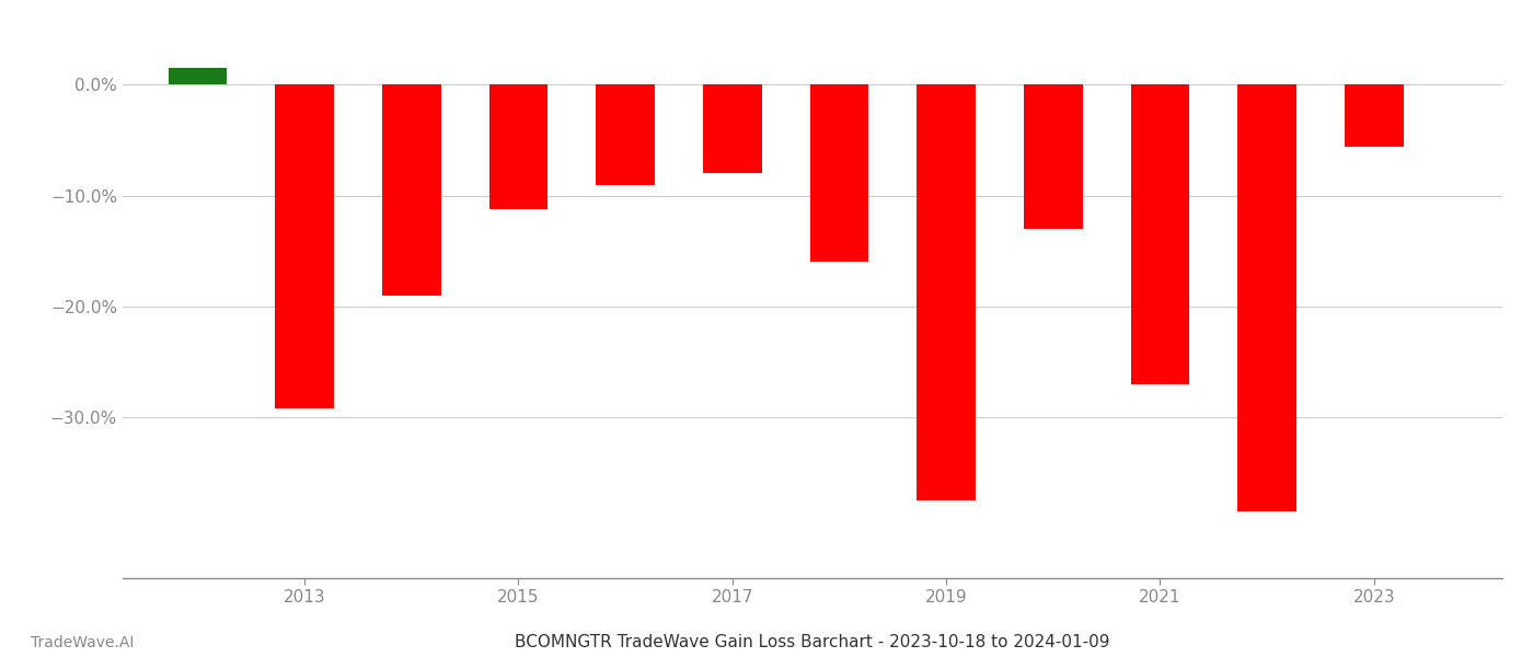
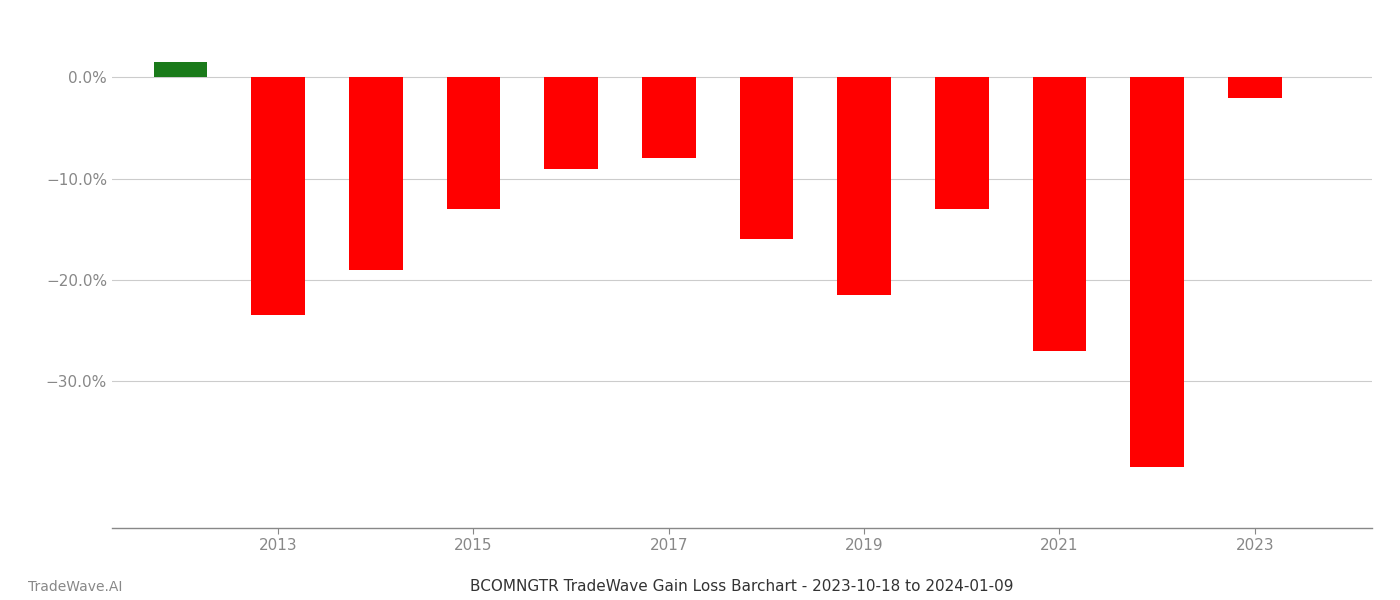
2013: -29.2% -> -23.5%
2015: -11.2% -> -13.0%
2019: -37.5% -> -21.5%
2023: -5.6% -> -2.0%
